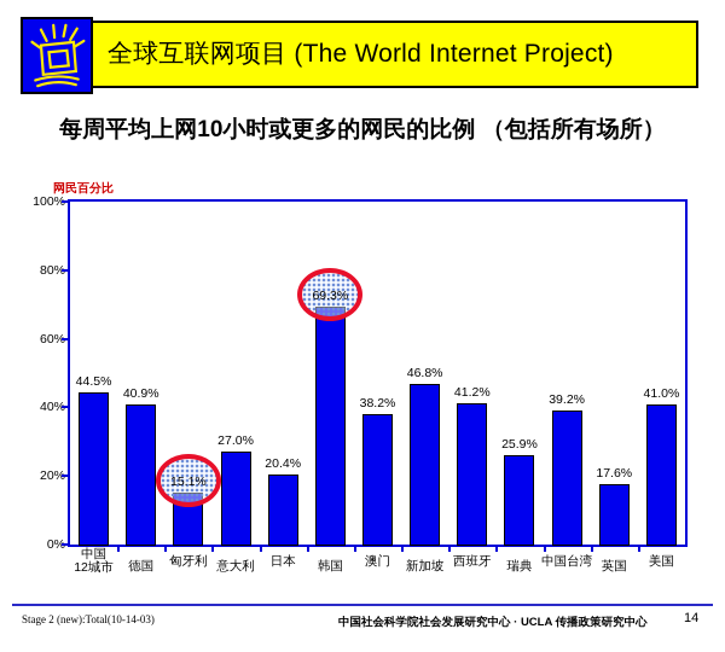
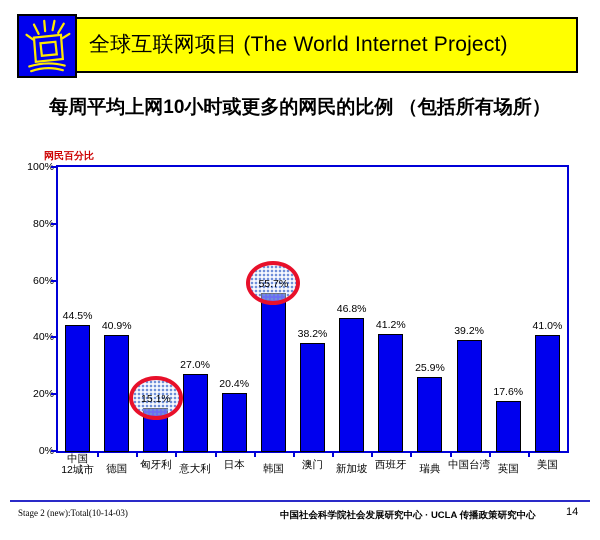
韩国: 69.3% -> 55.7%
